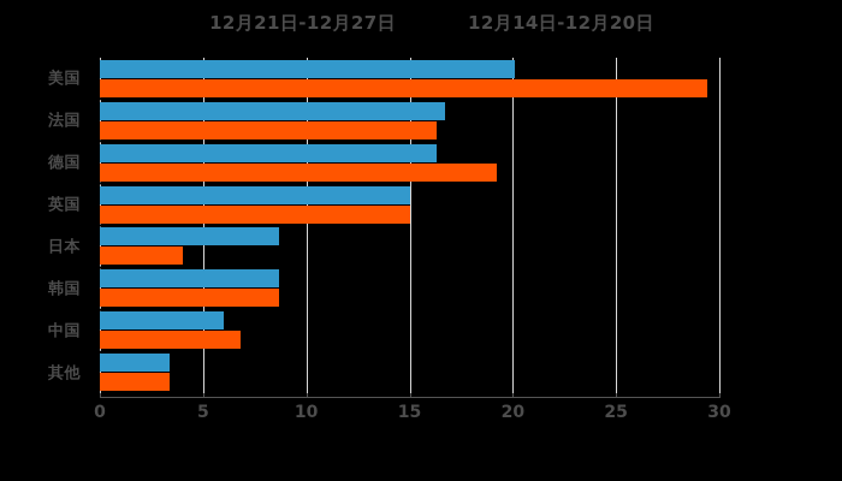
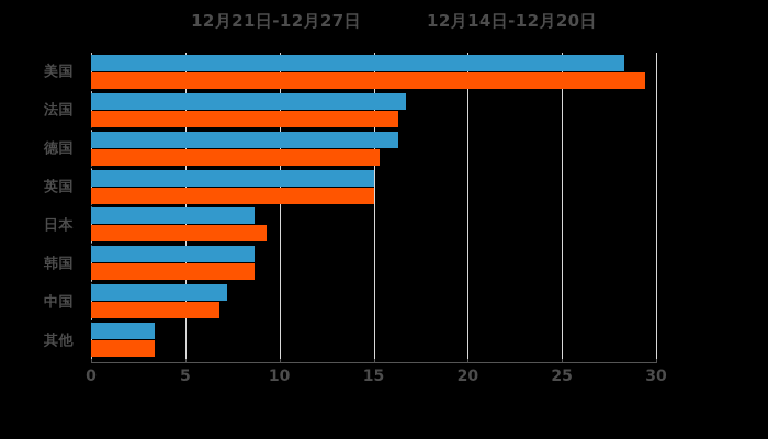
12月21日-12月27日/美国: 20.1 -> 28.3
12月14日-12月20日/德国: 19.2 -> 15.3
12月14日-12月20日/日本: 4.0 -> 9.3
12月21日-12月27日/中国: 6.0 -> 7.2
